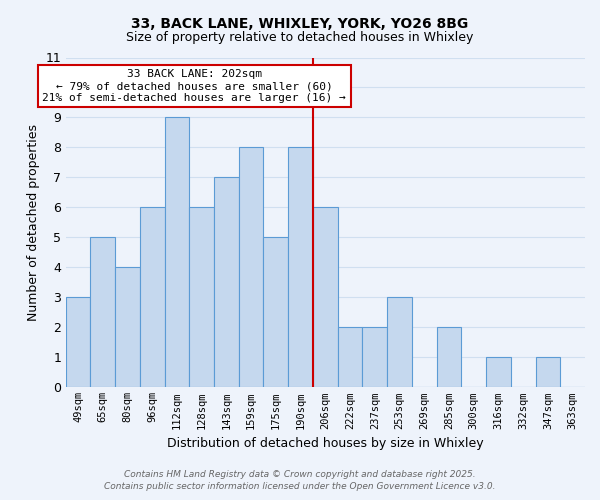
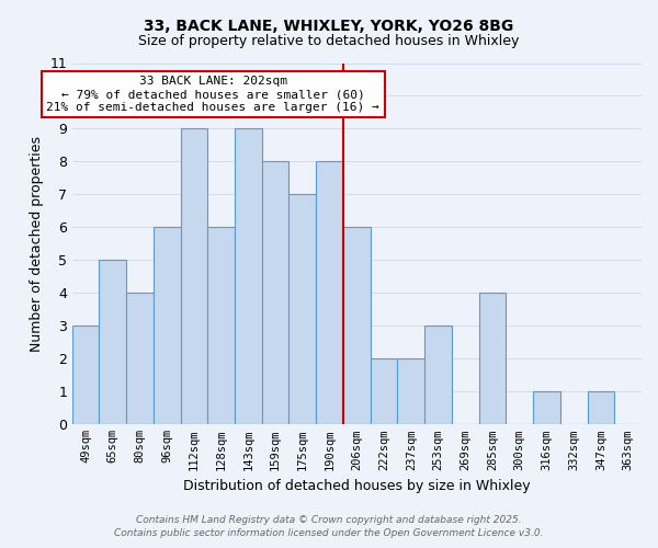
143sqm: 7 -> 9
175sqm: 5 -> 7
285sqm: 2 -> 4
